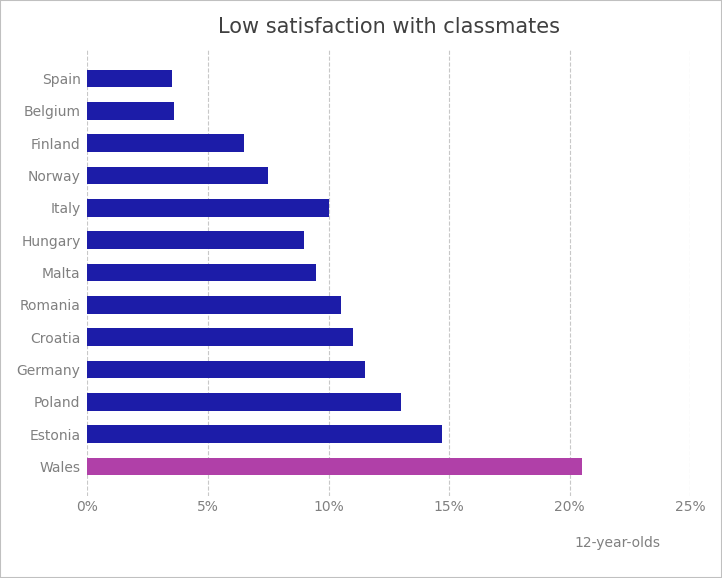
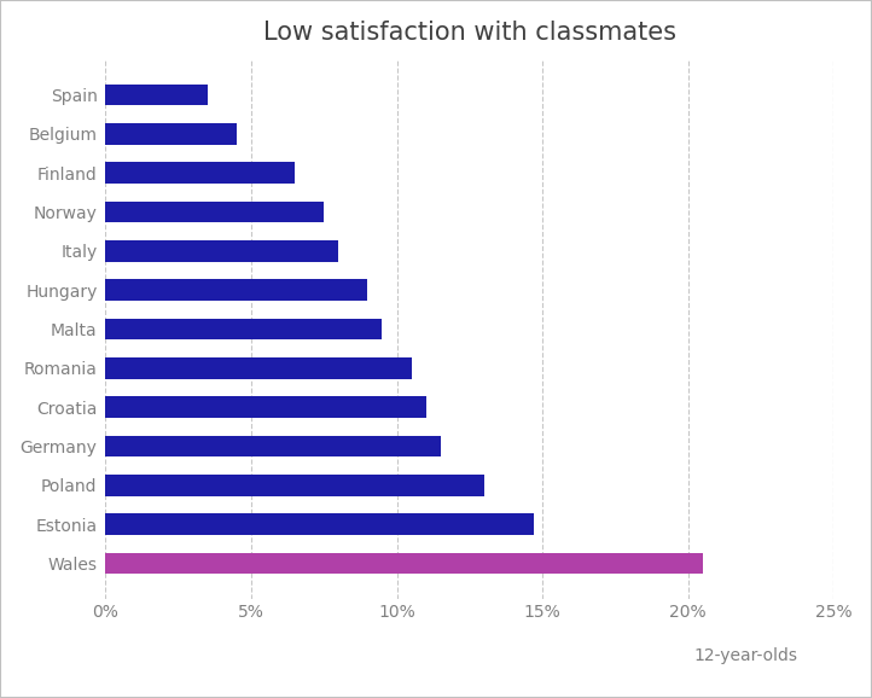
Belgium: 3.6% -> 4.5%
Italy: 10.0% -> 8.0%
